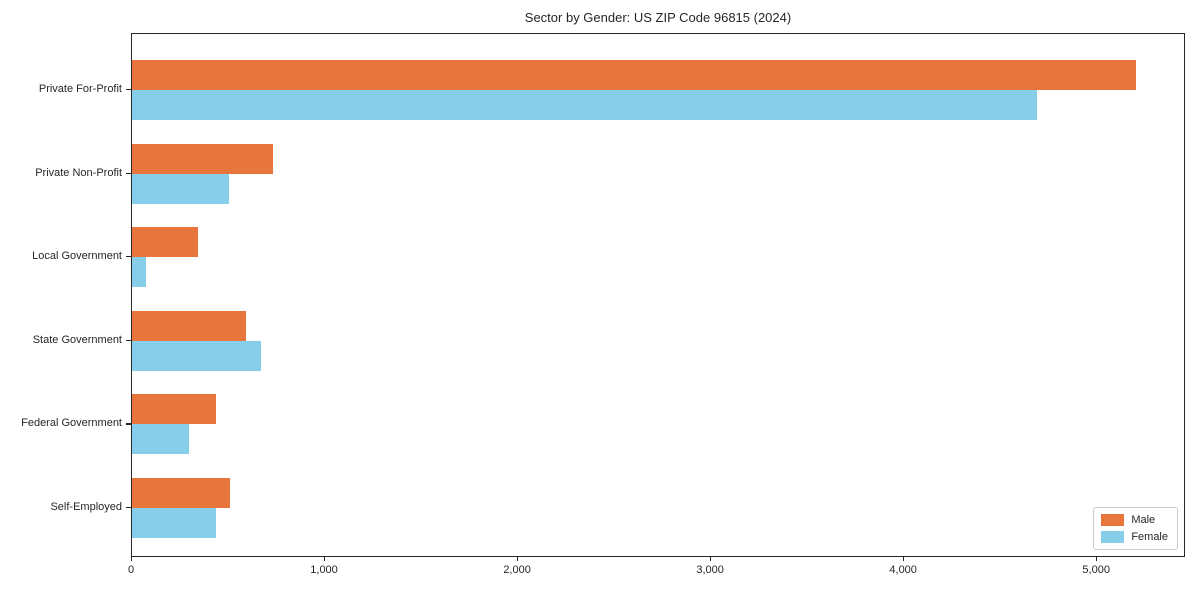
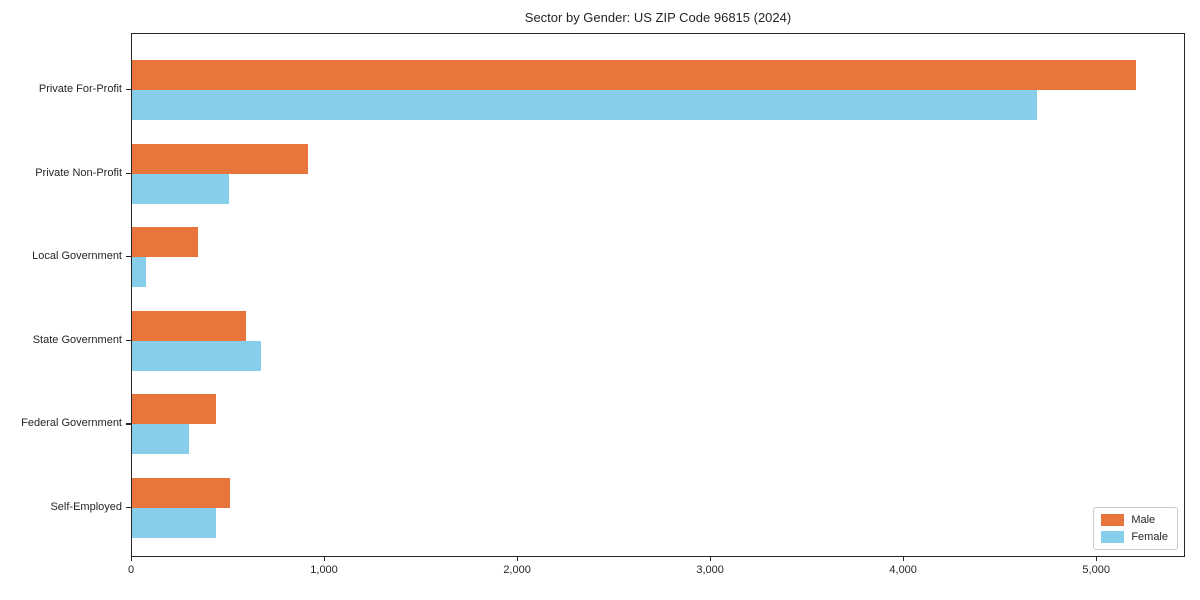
Male/Private Non-Profit: 730 -> 910
